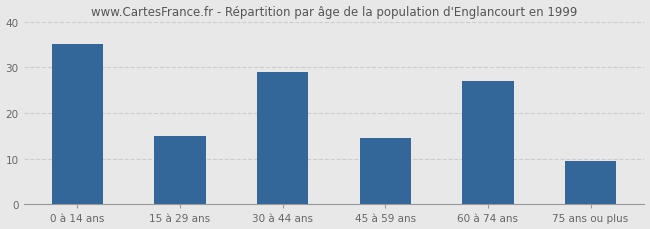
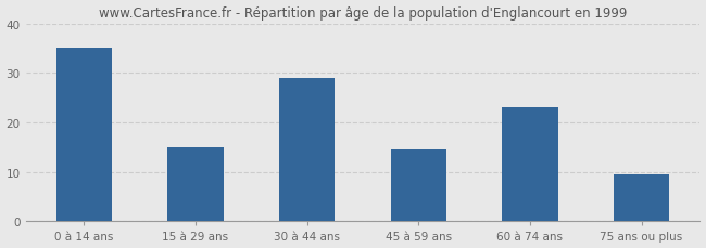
60 à 74 ans: 27.0 -> 23.0
